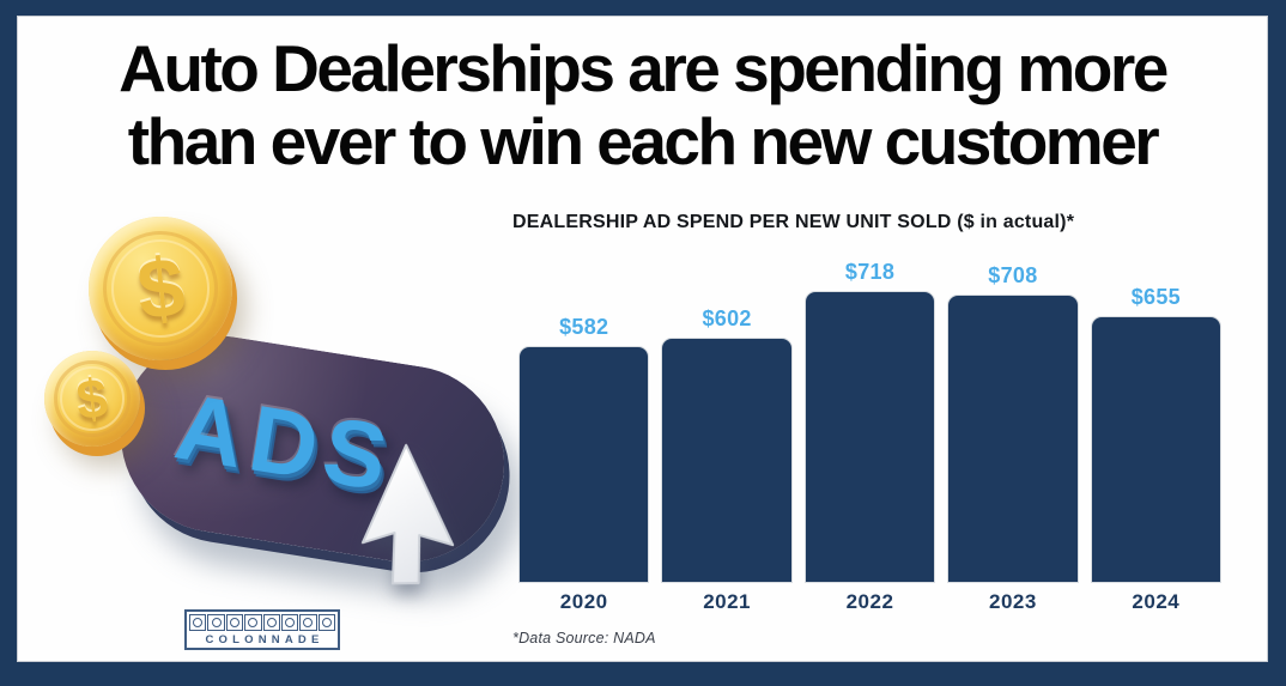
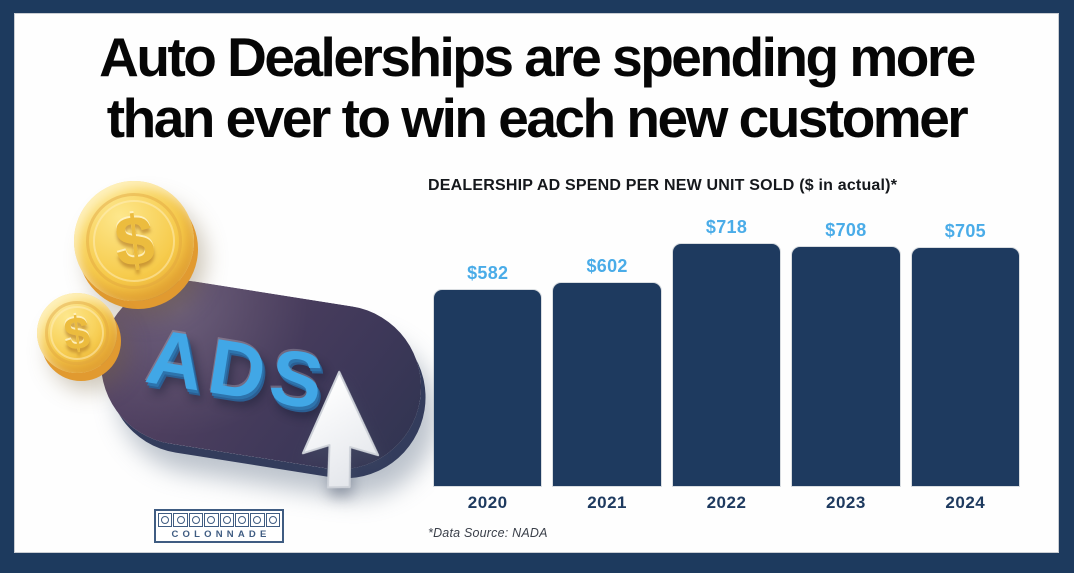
2024: $655 -> $705
